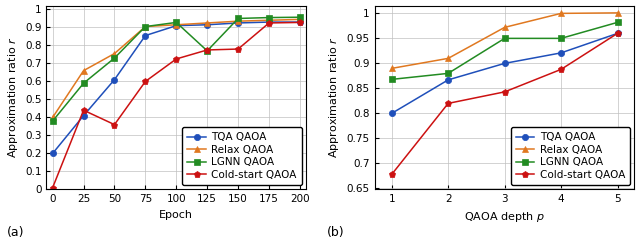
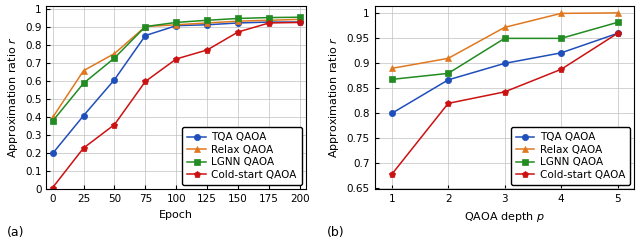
Cold-start QAOA/25: 0.44 -> 0.23
LGNN QAOA/125: 0.77 -> 0.94
Cold-start QAOA/150: 0.78 -> 0.88
